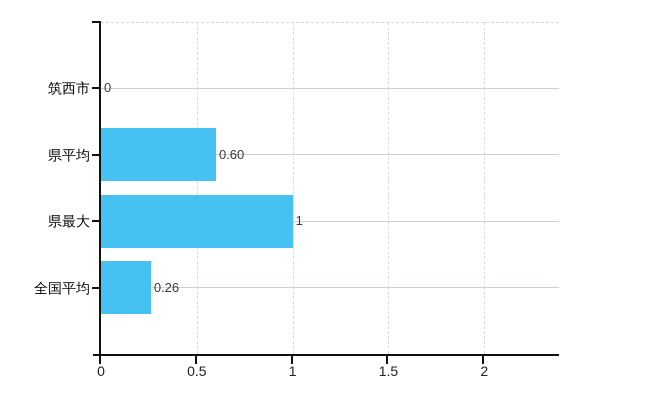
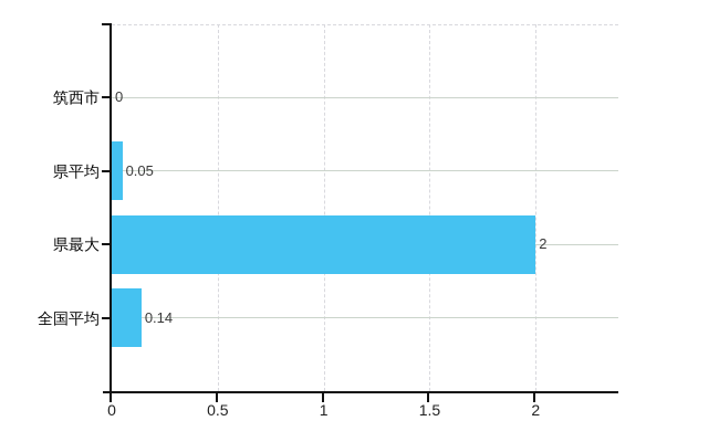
県平均: 0.60 -> 0.05
県最大: 1 -> 2
全国平均: 0.26 -> 0.14
